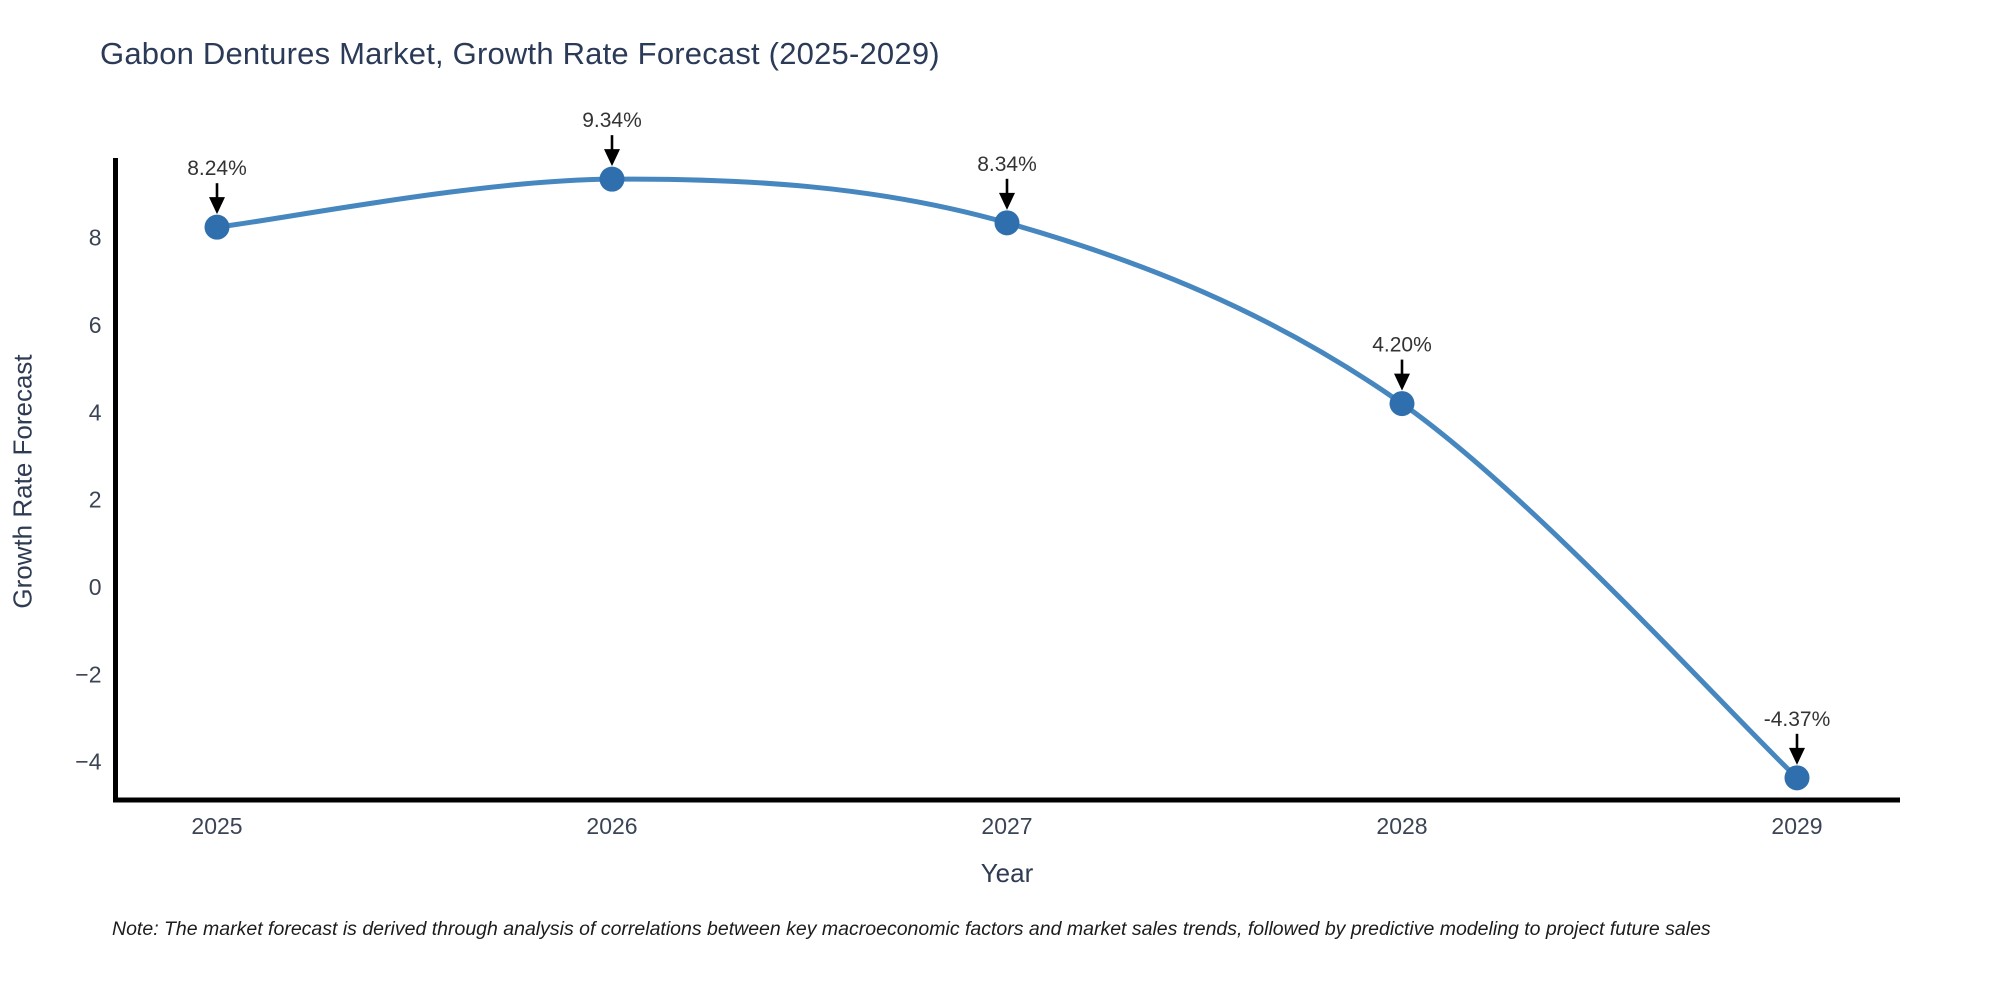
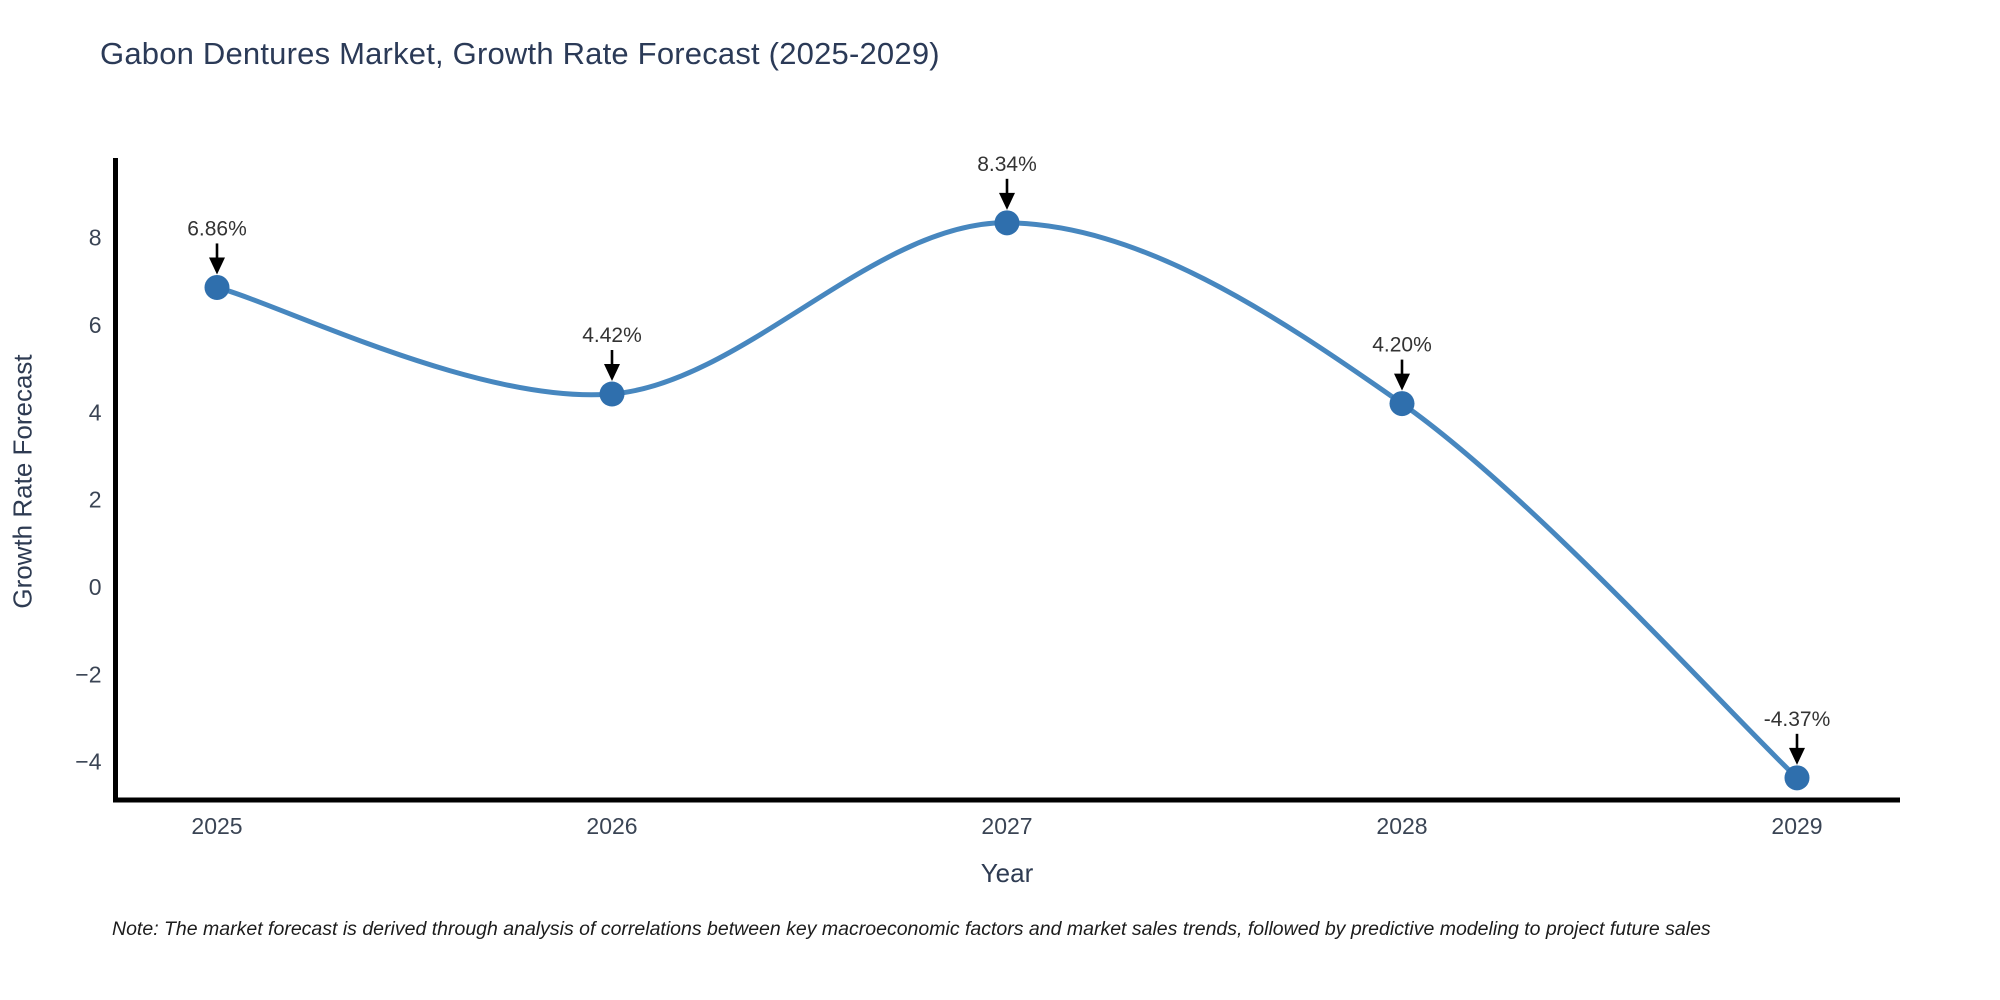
2025: 8.24% -> 6.86%
2026: 9.34% -> 4.42%
